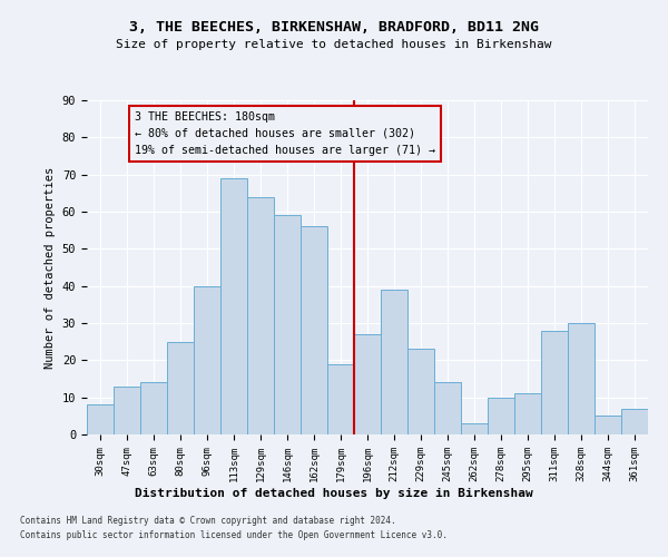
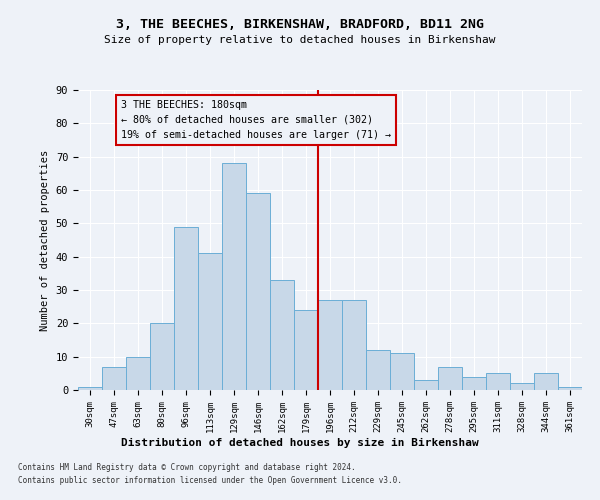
30sqm: 8 -> 1
47sqm: 13 -> 7
63sqm: 14 -> 10
80sqm: 25 -> 20
96sqm: 40 -> 49
113sqm: 69 -> 41
129sqm: 64 -> 68
162sqm: 56 -> 33
179sqm: 19 -> 24
212sqm: 39 -> 27
229sqm: 23 -> 12
245sqm: 14 -> 11
278sqm: 10 -> 7
295sqm: 11 -> 4
311sqm: 28 -> 5
328sqm: 30 -> 2
361sqm: 7 -> 1
